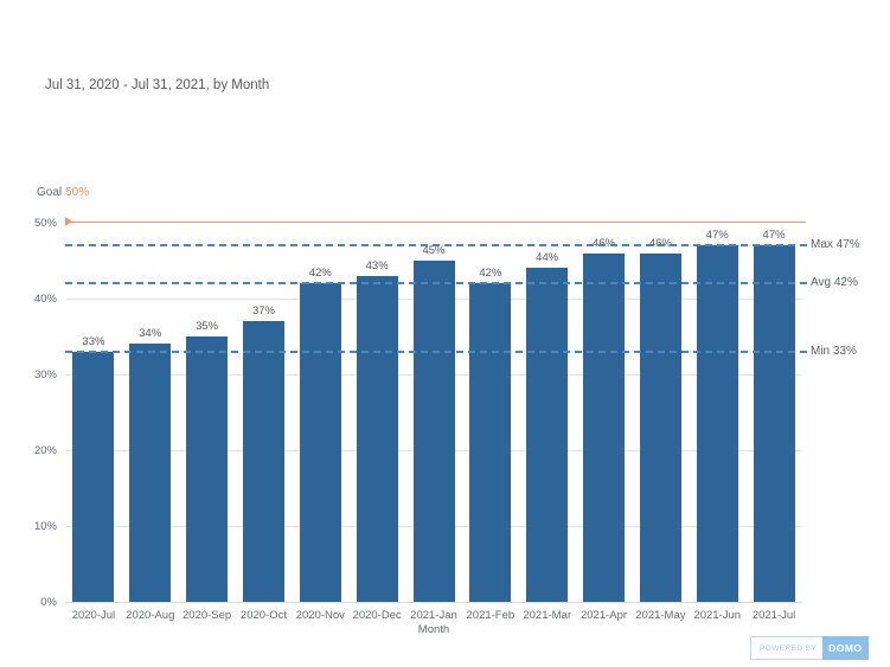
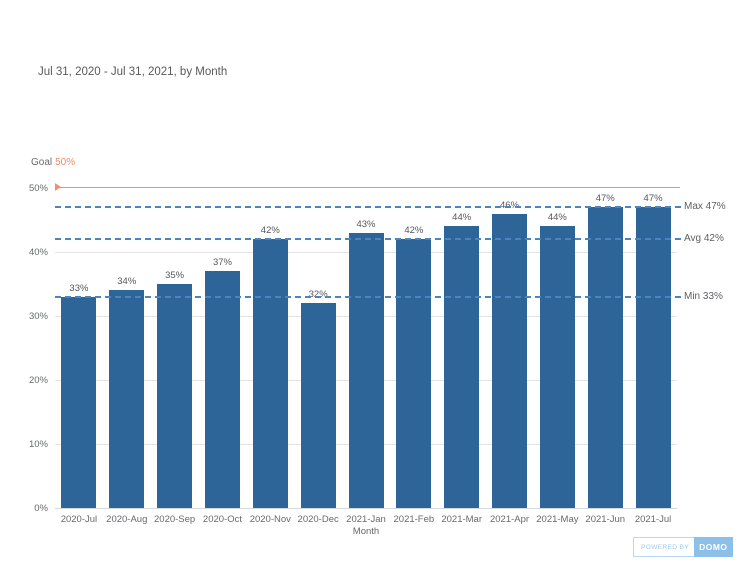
2020-Dec: 43% -> 32%
2021-Jan: 45% -> 43%
2021-May: 46% -> 44%
